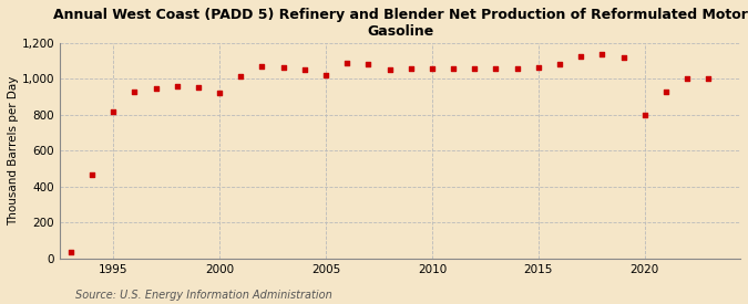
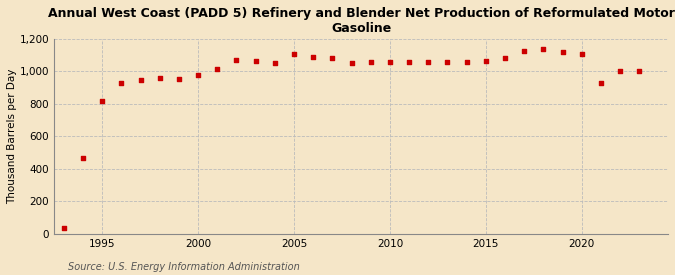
2000: 920 -> 980
2005: 1,020 -> 1,110
2020: 800 -> 1,110
